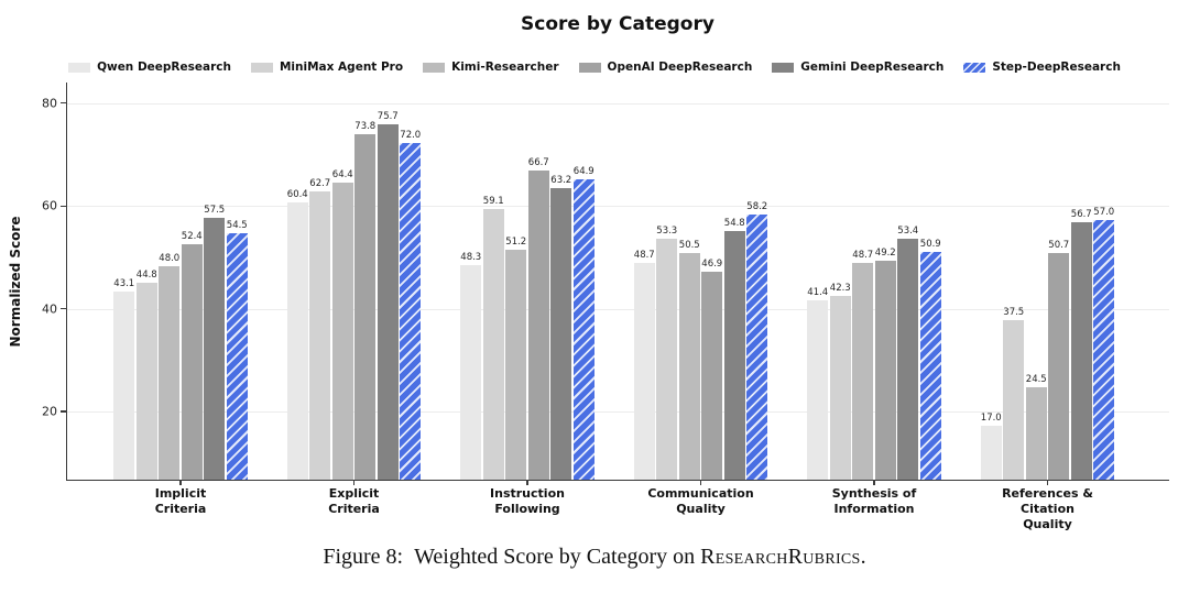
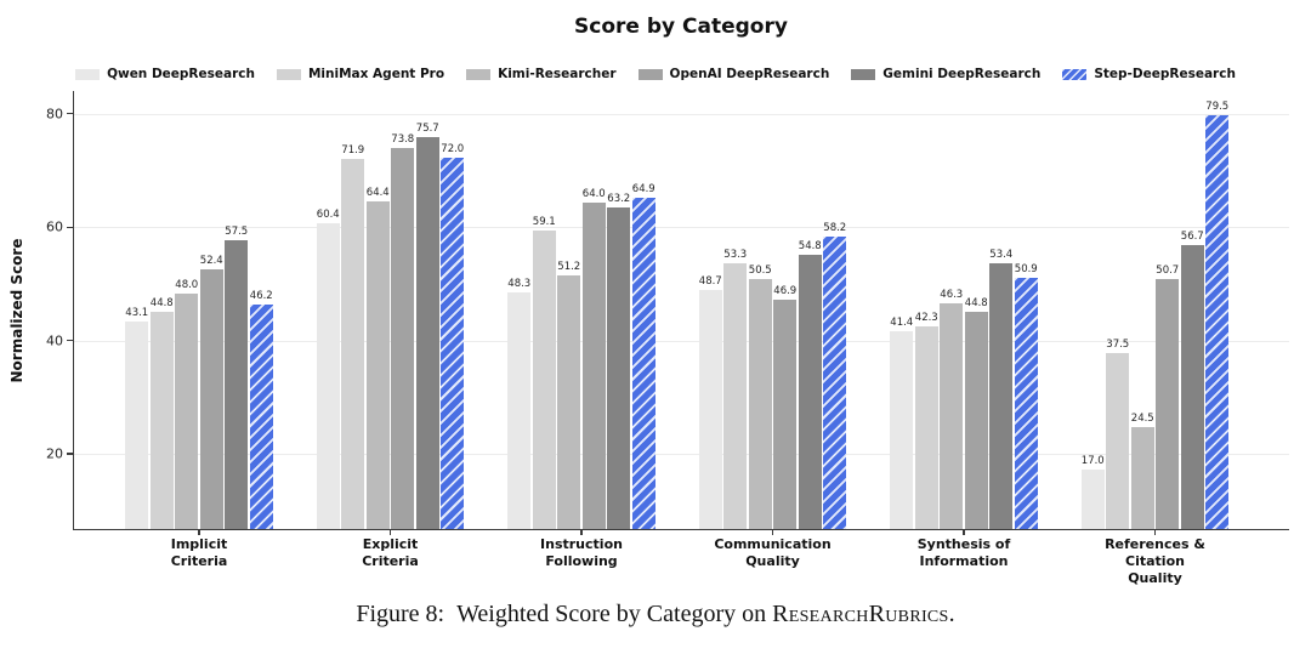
Step-DeepResearch/Implicit Criteria: 54.5 -> 46.2
MiniMax Agent Pro/Explicit Criteria: 62.7 -> 71.9
OpenAI DeepResearch/Instruction Following: 66.7 -> 64.0
Kimi-Researcher/Synthesis of Information: 48.7 -> 46.3
OpenAI DeepResearch/Synthesis of Information: 49.2 -> 44.8
Step-DeepResearch/References & Citation Quality: 57.0 -> 79.5
